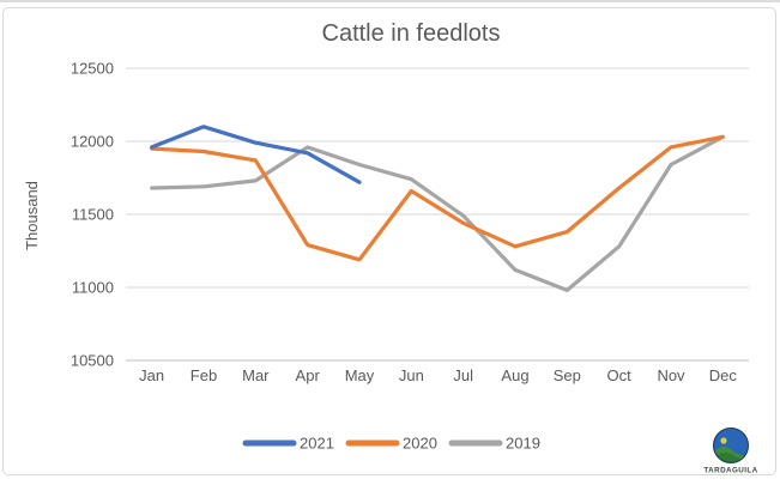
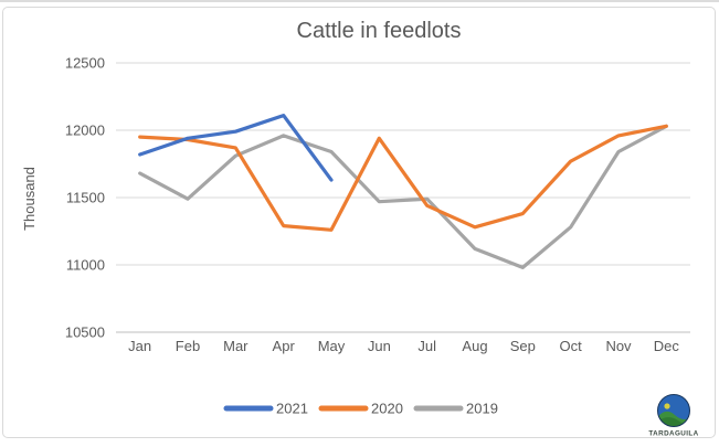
2021/Jan: 11960 -> 11820
2021/Feb: 12100 -> 11940
2019/Feb: 11690 -> 11490
2019/Mar: 11730 -> 11810
2021/Apr: 11920 -> 12110
2021/May: 11720 -> 11630
2020/May: 11190 -> 11260
2020/Jun: 11660 -> 11940
2019/Jun: 11740 -> 11470
2020/Oct: 11680 -> 11770
